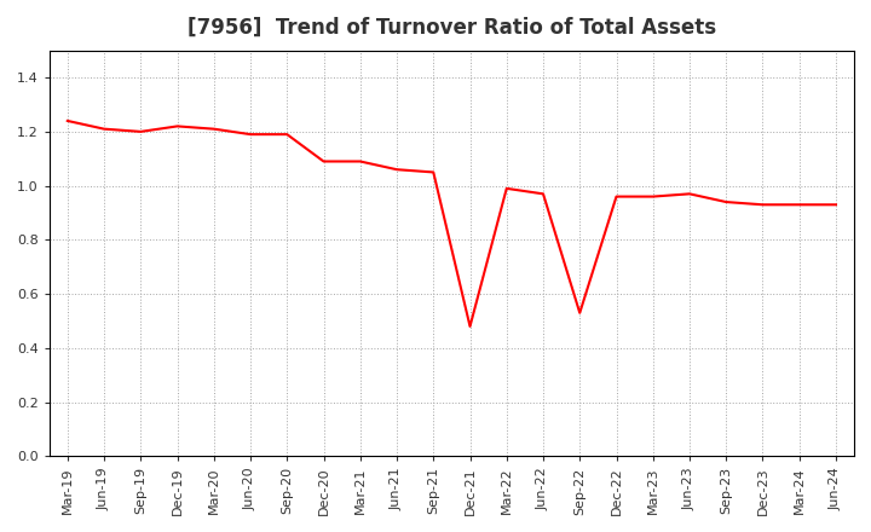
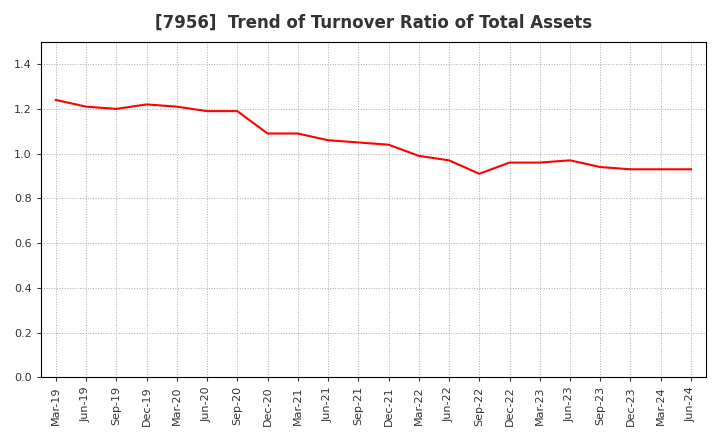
Dec-21: 0.48 -> 1.04
Sep-22: 0.53 -> 0.91
